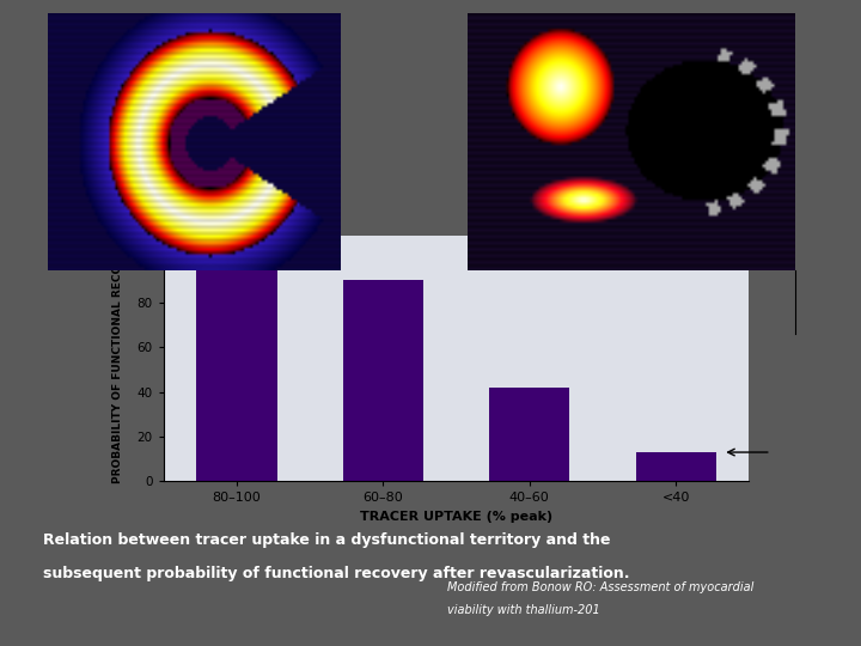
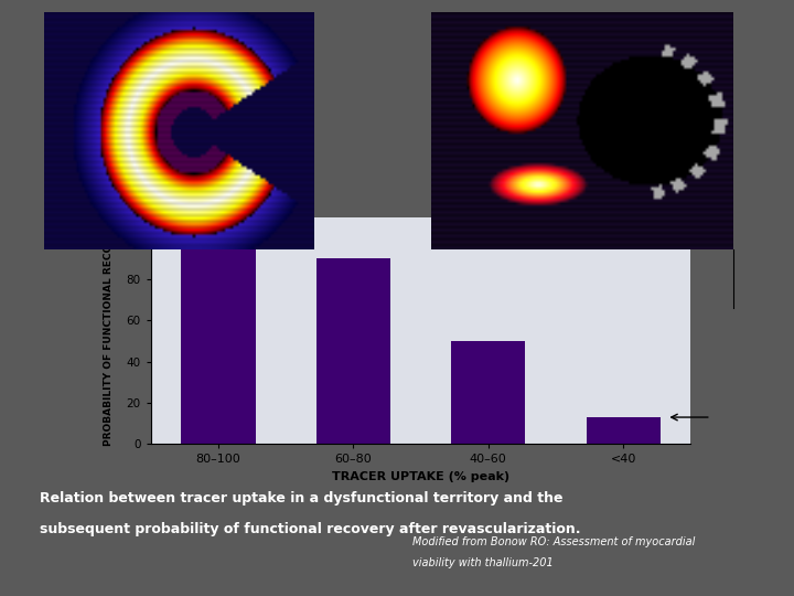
40–60: 42 -> 50
